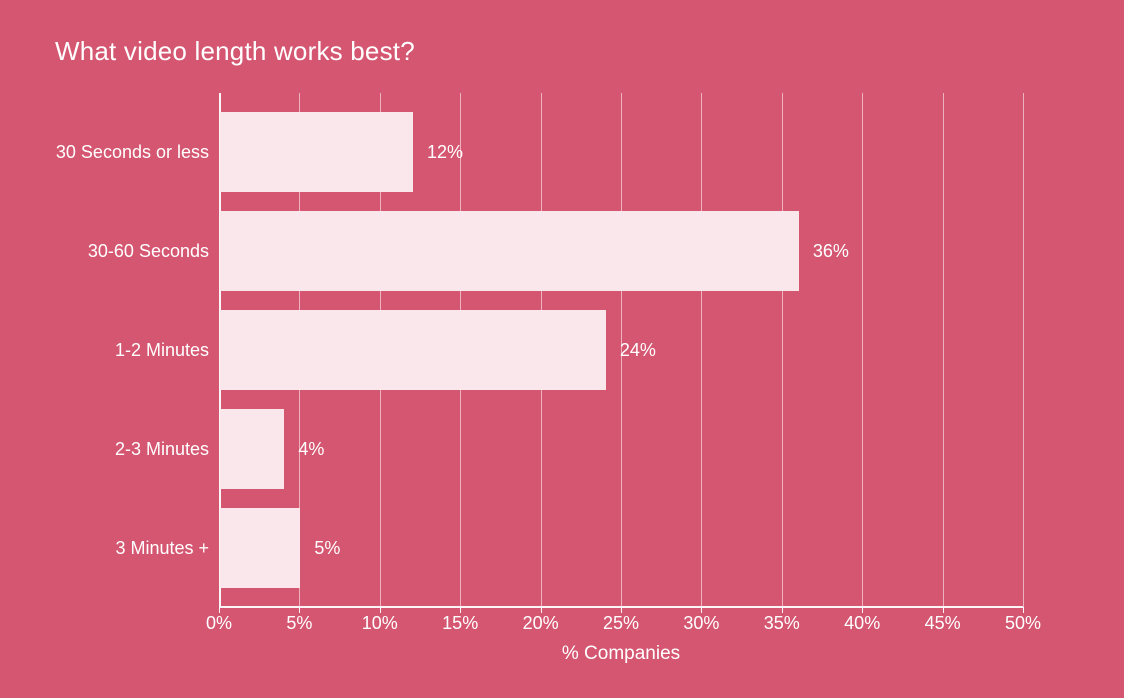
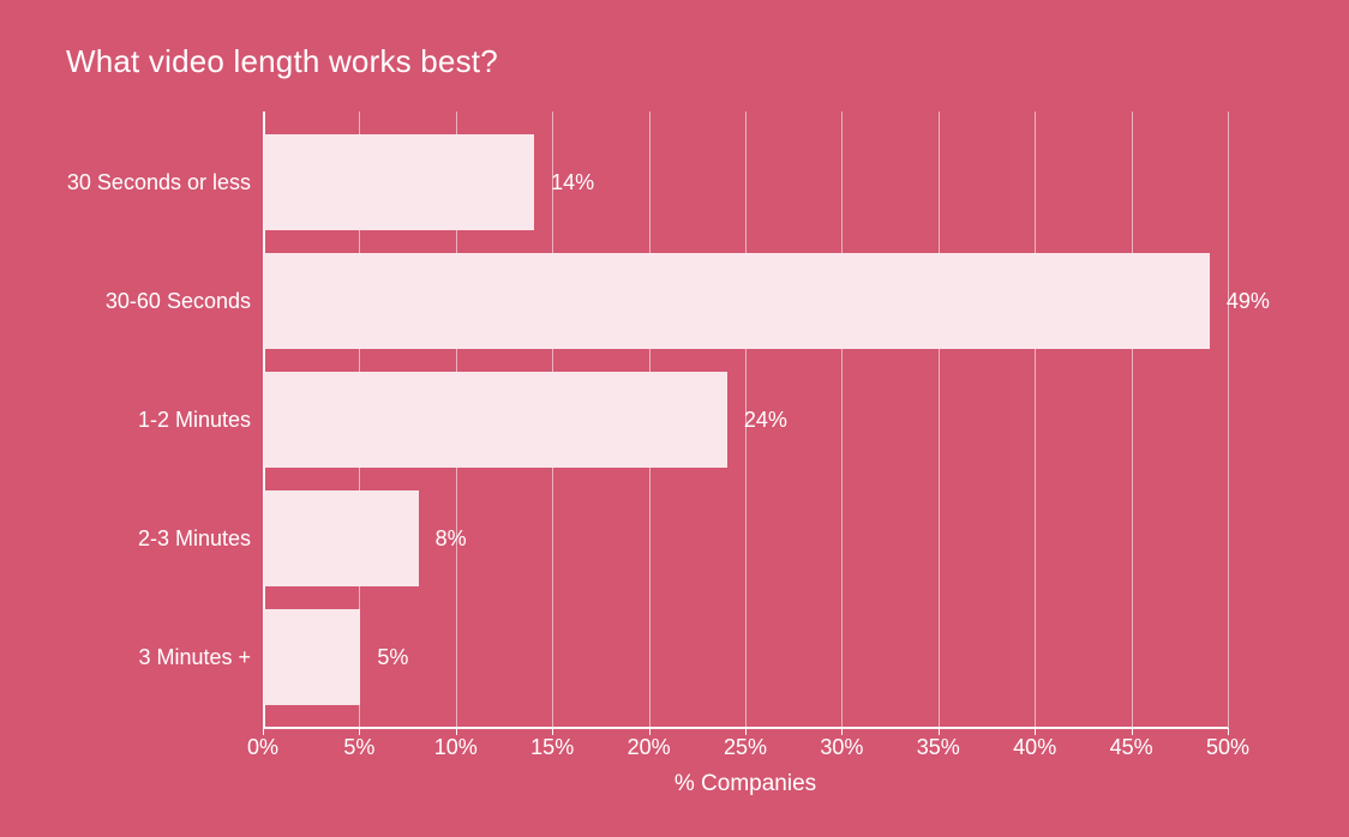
30 Seconds or less: 12% -> 14%
30-60 Seconds: 36% -> 49%
2-3 Minutes: 4% -> 8%
